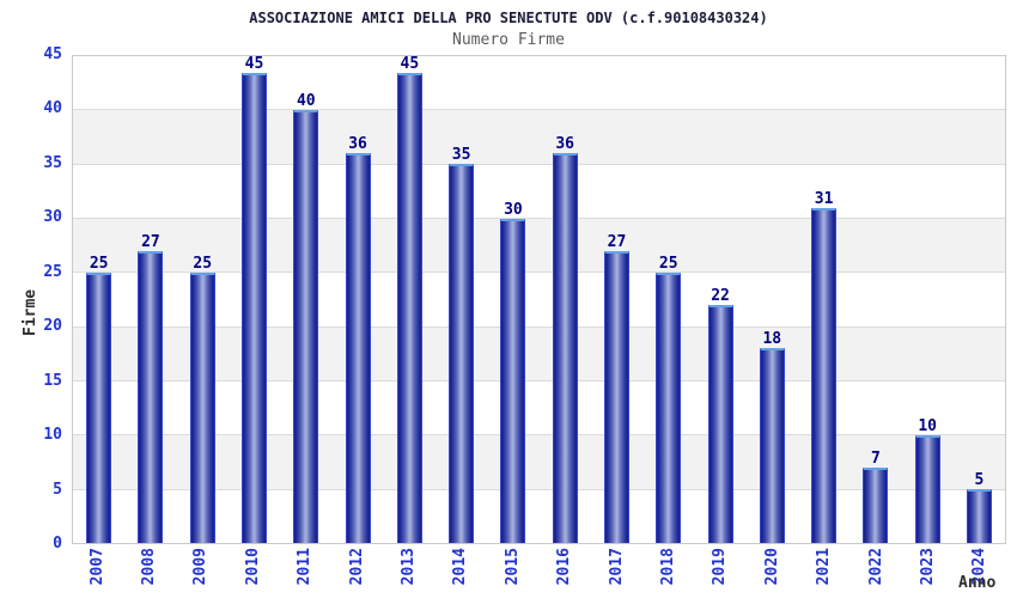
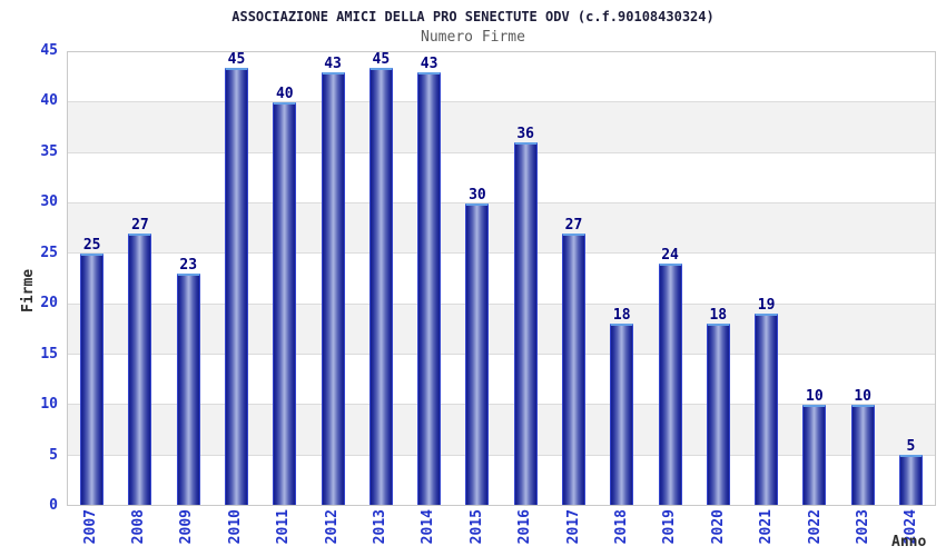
2009: 25 -> 23
2012: 36 -> 43
2014: 35 -> 43
2018: 25 -> 18
2019: 22 -> 24
2021: 31 -> 19
2022: 7 -> 10
